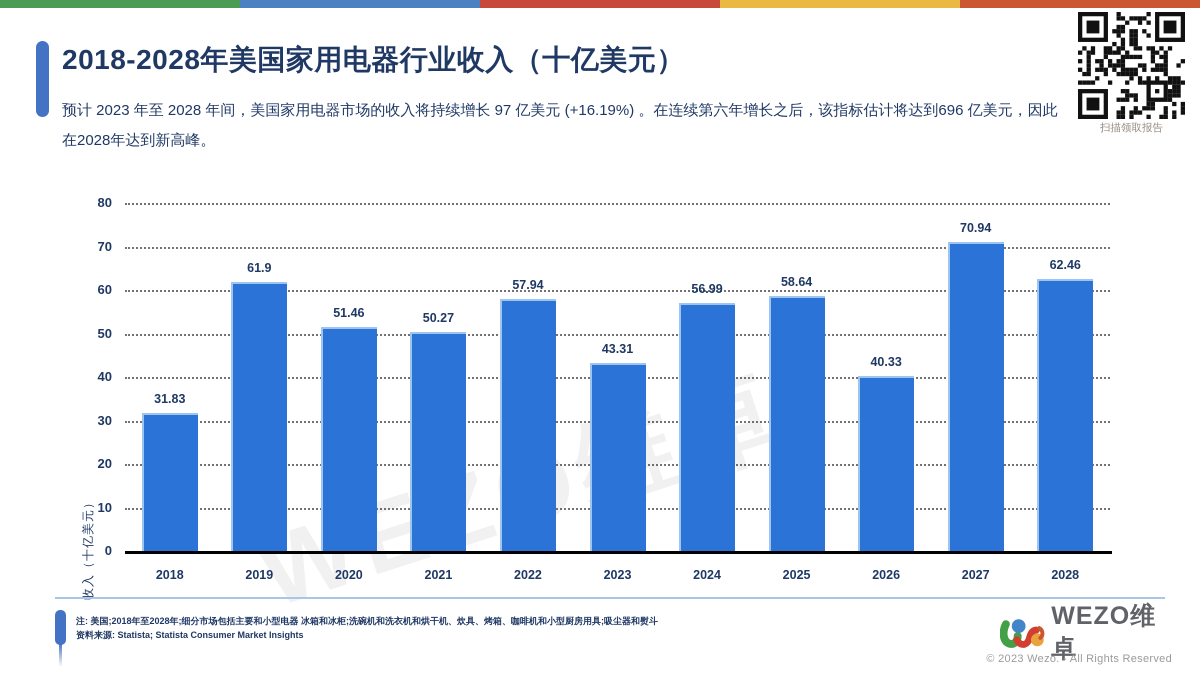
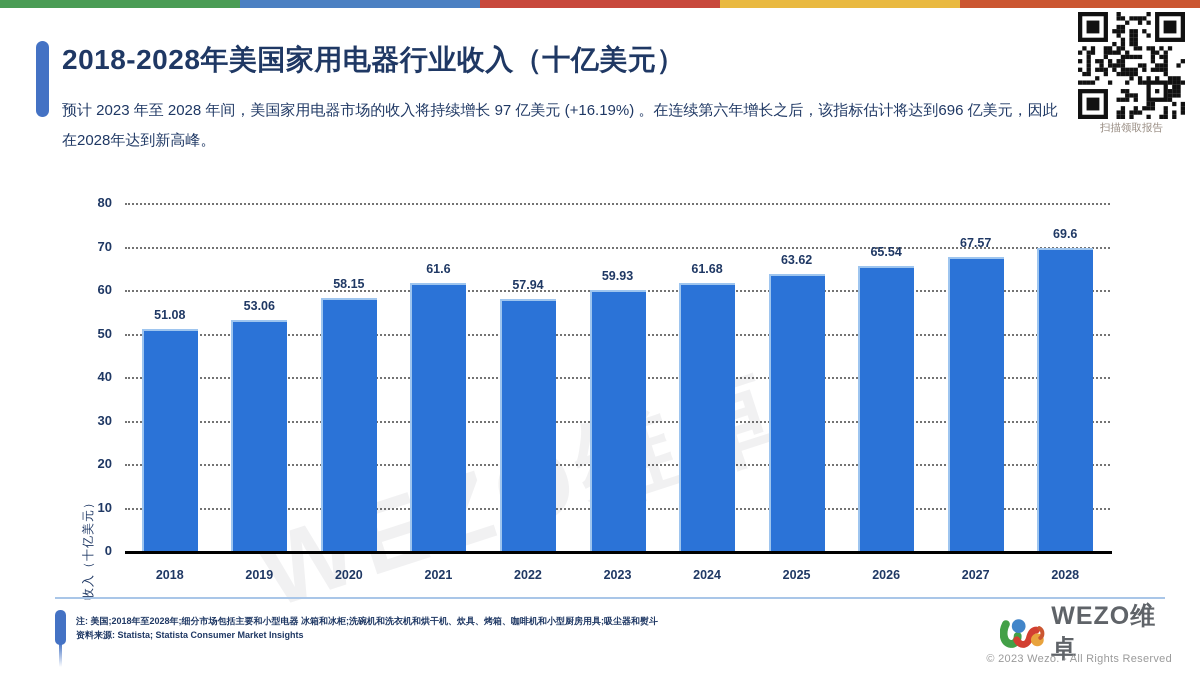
2018: 31.83 -> 51.08
2019: 61.9 -> 53.06
2020: 51.46 -> 58.15
2021: 50.27 -> 61.6
2023: 43.31 -> 59.93
2024: 56.99 -> 61.68
2025: 58.64 -> 63.62
2026: 40.33 -> 65.54
2027: 70.94 -> 67.57
2028: 62.46 -> 69.6
